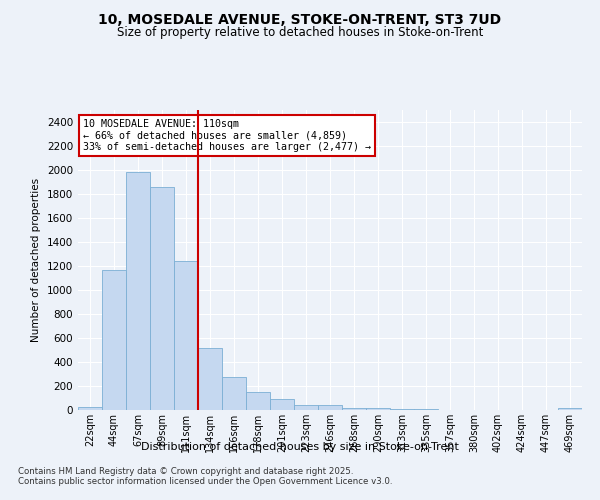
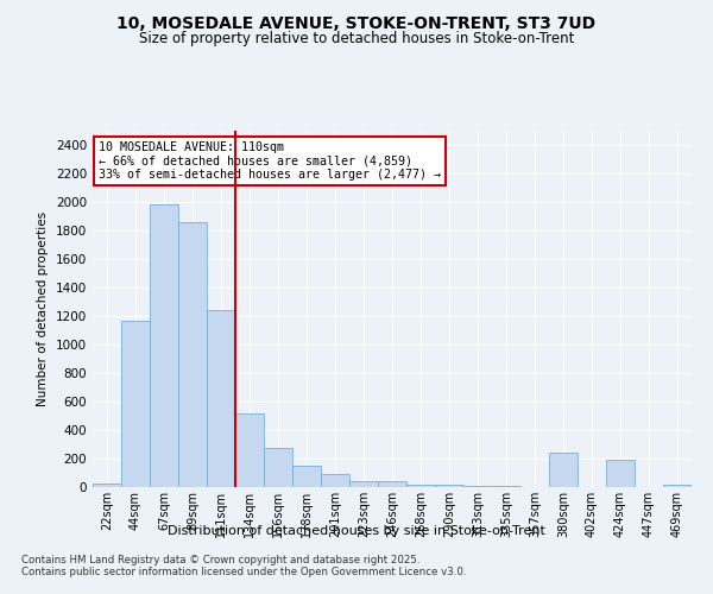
380sqm: 0 -> 240
424sqm: 0 -> 190
